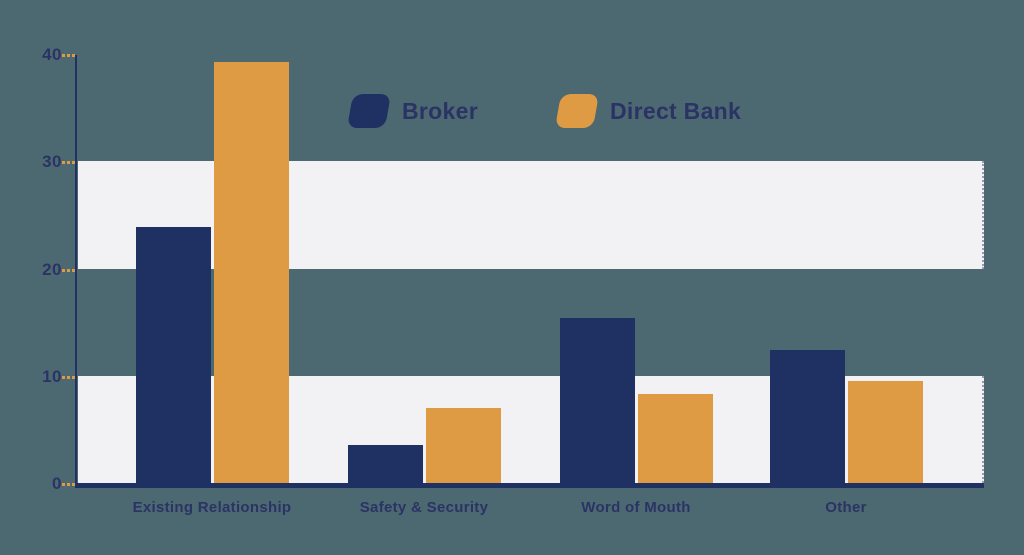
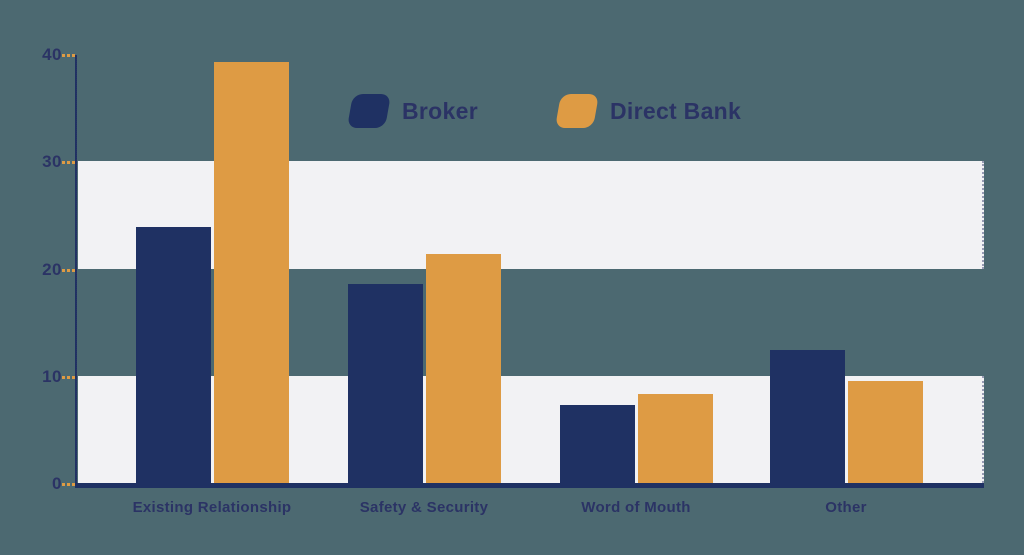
Broker/Safety & Security: 3.5 -> 18.6
Direct Bank/Safety & Security: 7.0 -> 21.4
Broker/Word of Mouth: 15.4 -> 7.3
